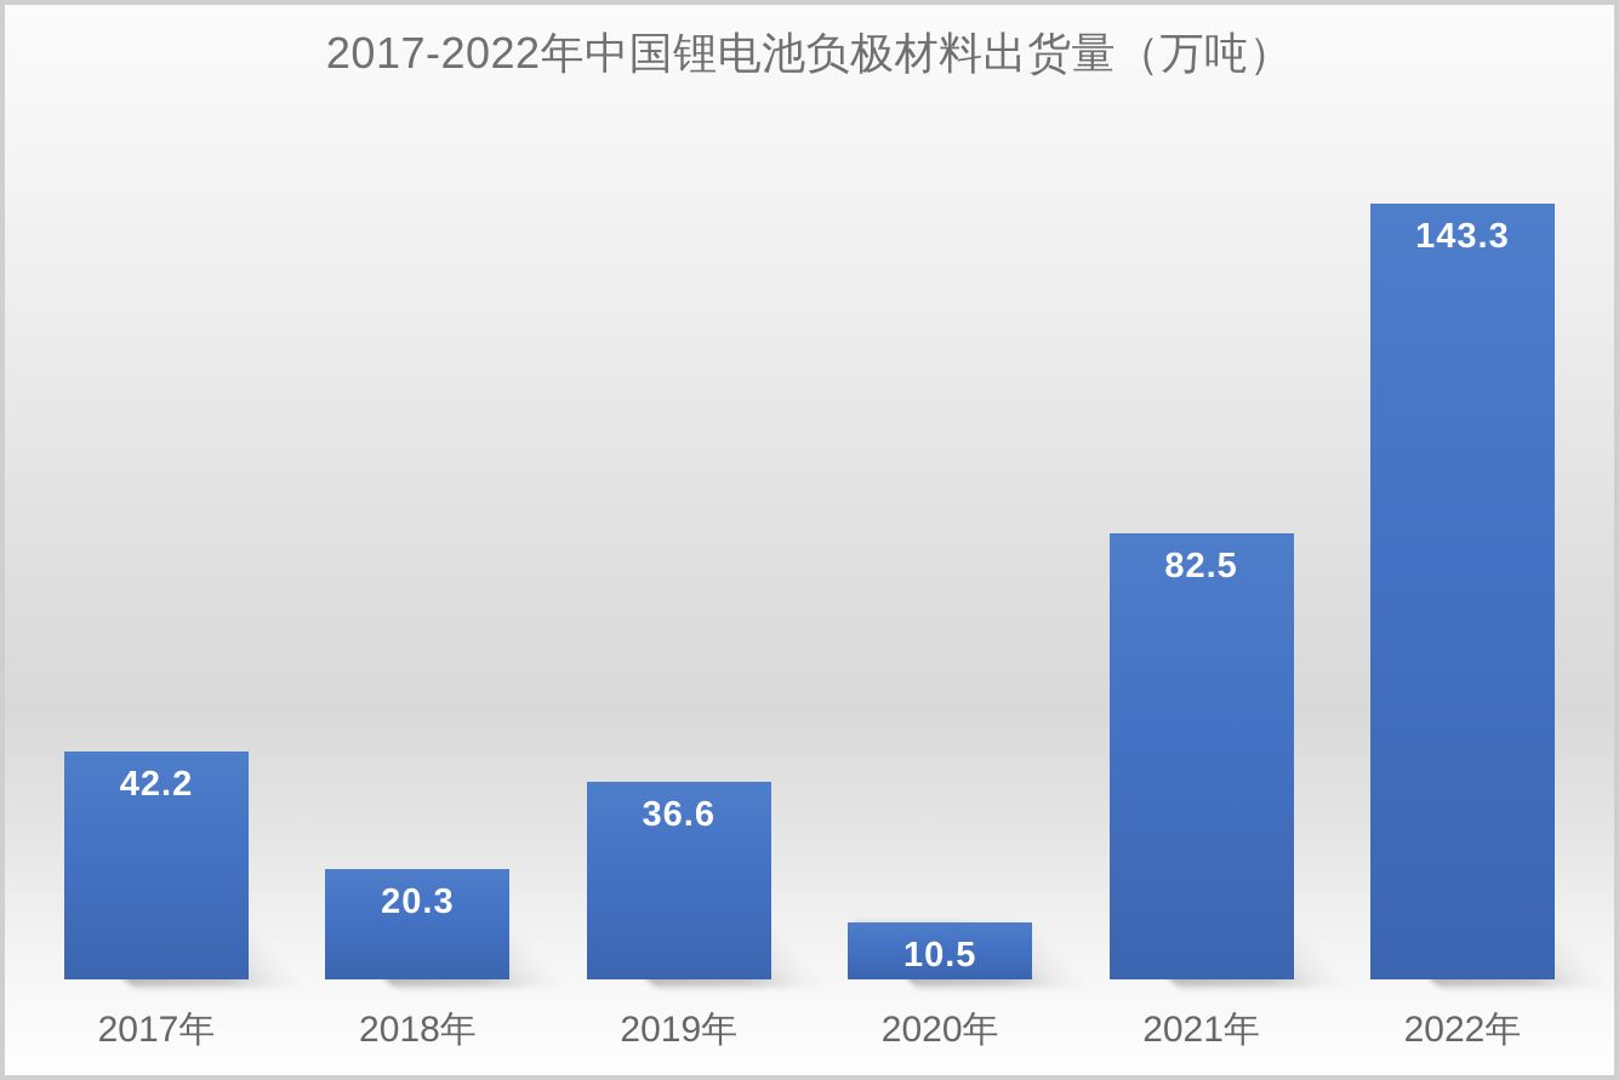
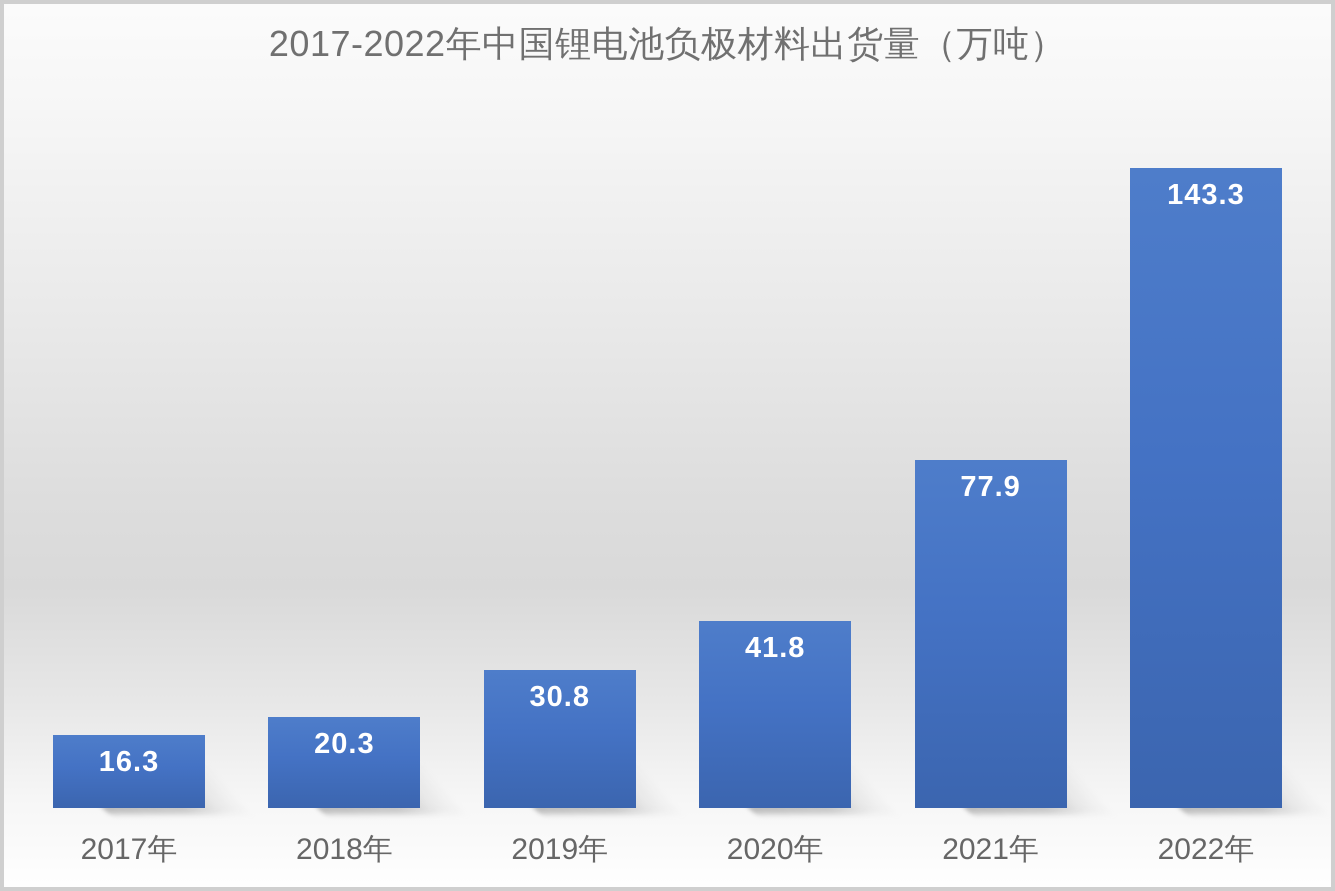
2017年: 42.2 -> 16.3
2019年: 36.6 -> 30.8
2020年: 10.5 -> 41.8
2021年: 82.5 -> 77.9
